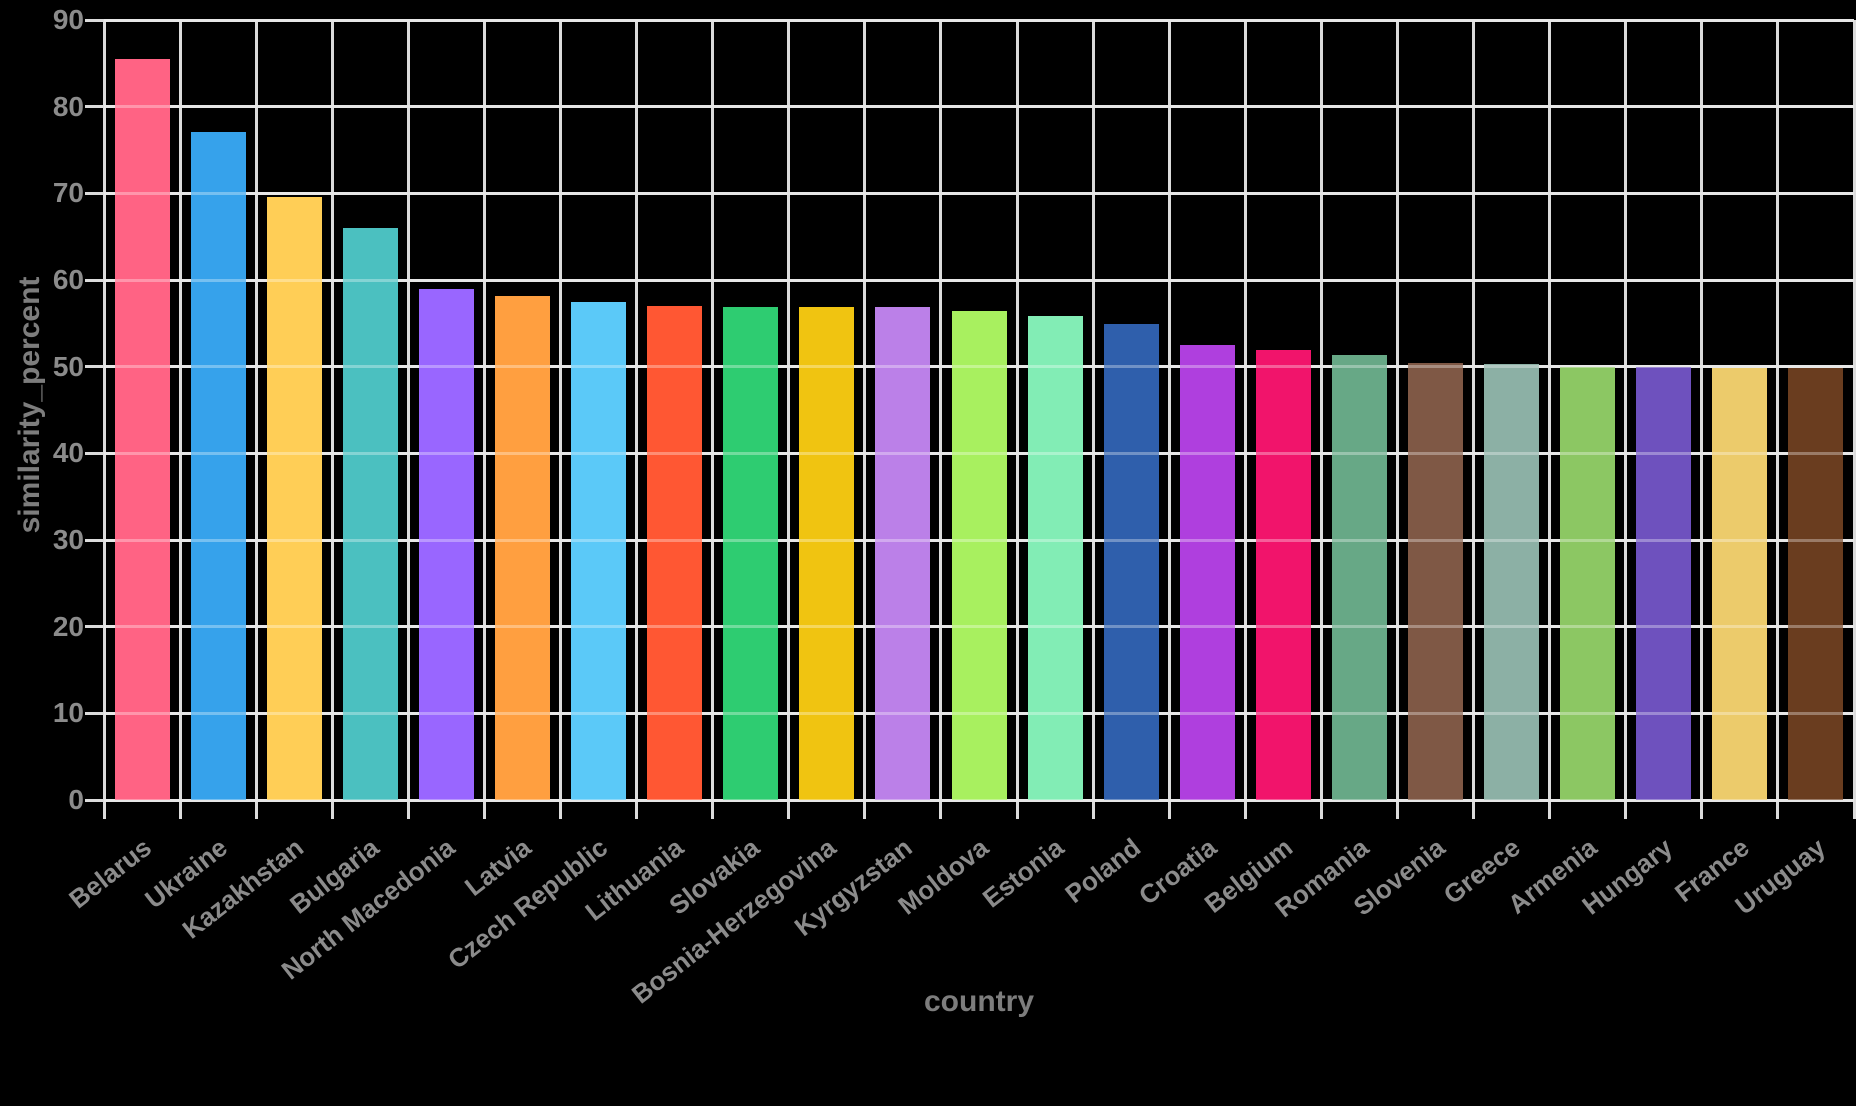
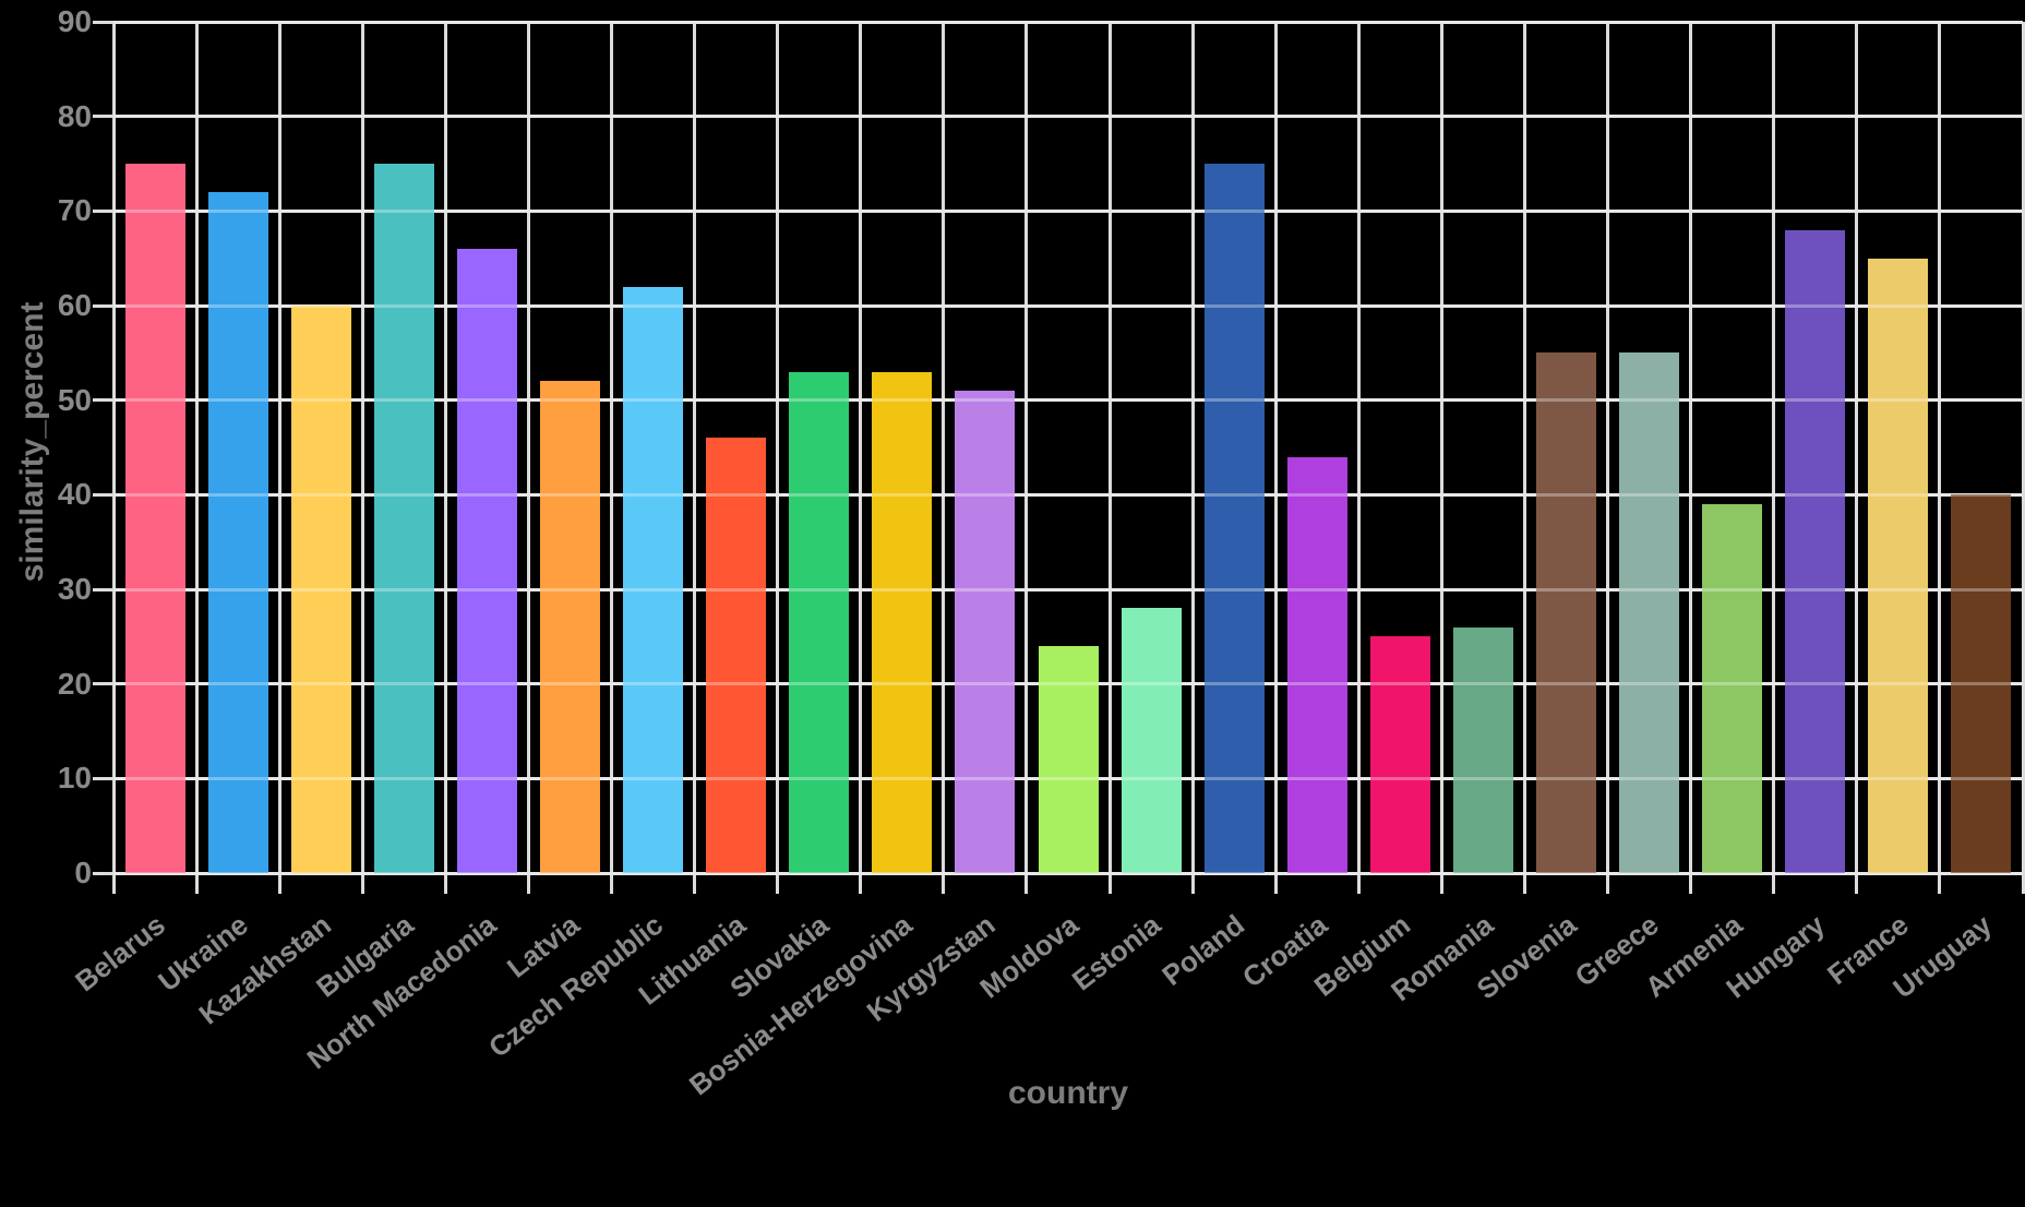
Belarus: 86 -> 75
Ukraine: 77 -> 72
Kazakhstan: 70 -> 60
Bulgaria: 66 -> 75
North Macedonia: 59 -> 66
Latvia: 58 -> 52
Czech Republic: 58 -> 62
Lithuania: 57 -> 46
Slovakia: 57 -> 53
Bosnia-Herzegovina: 57 -> 53
Kyrgyzstan: 57 -> 51
Moldova: 56 -> 24
Estonia: 56 -> 28
Poland: 55 -> 75
Croatia: 52 -> 44
Belgium: 52 -> 25
Romania: 51 -> 26
Slovenia: 50 -> 55
Greece: 50 -> 55
Armenia: 50 -> 39
Hungary: 50 -> 68
France: 50 -> 65
Uruguay: 50 -> 40
